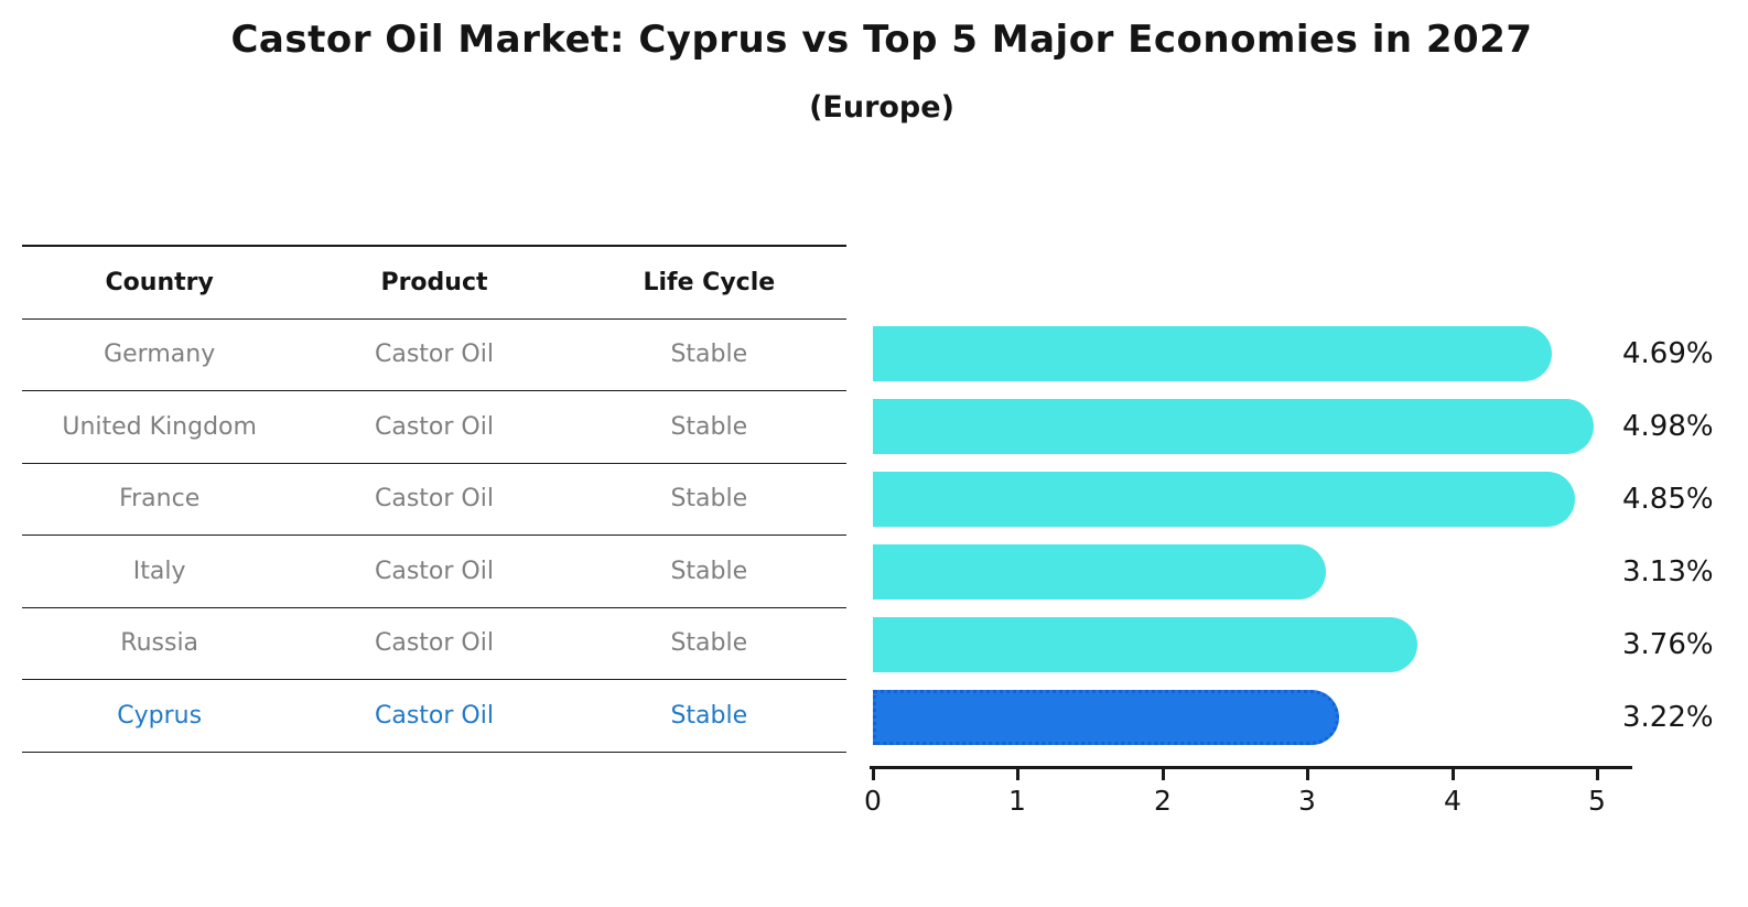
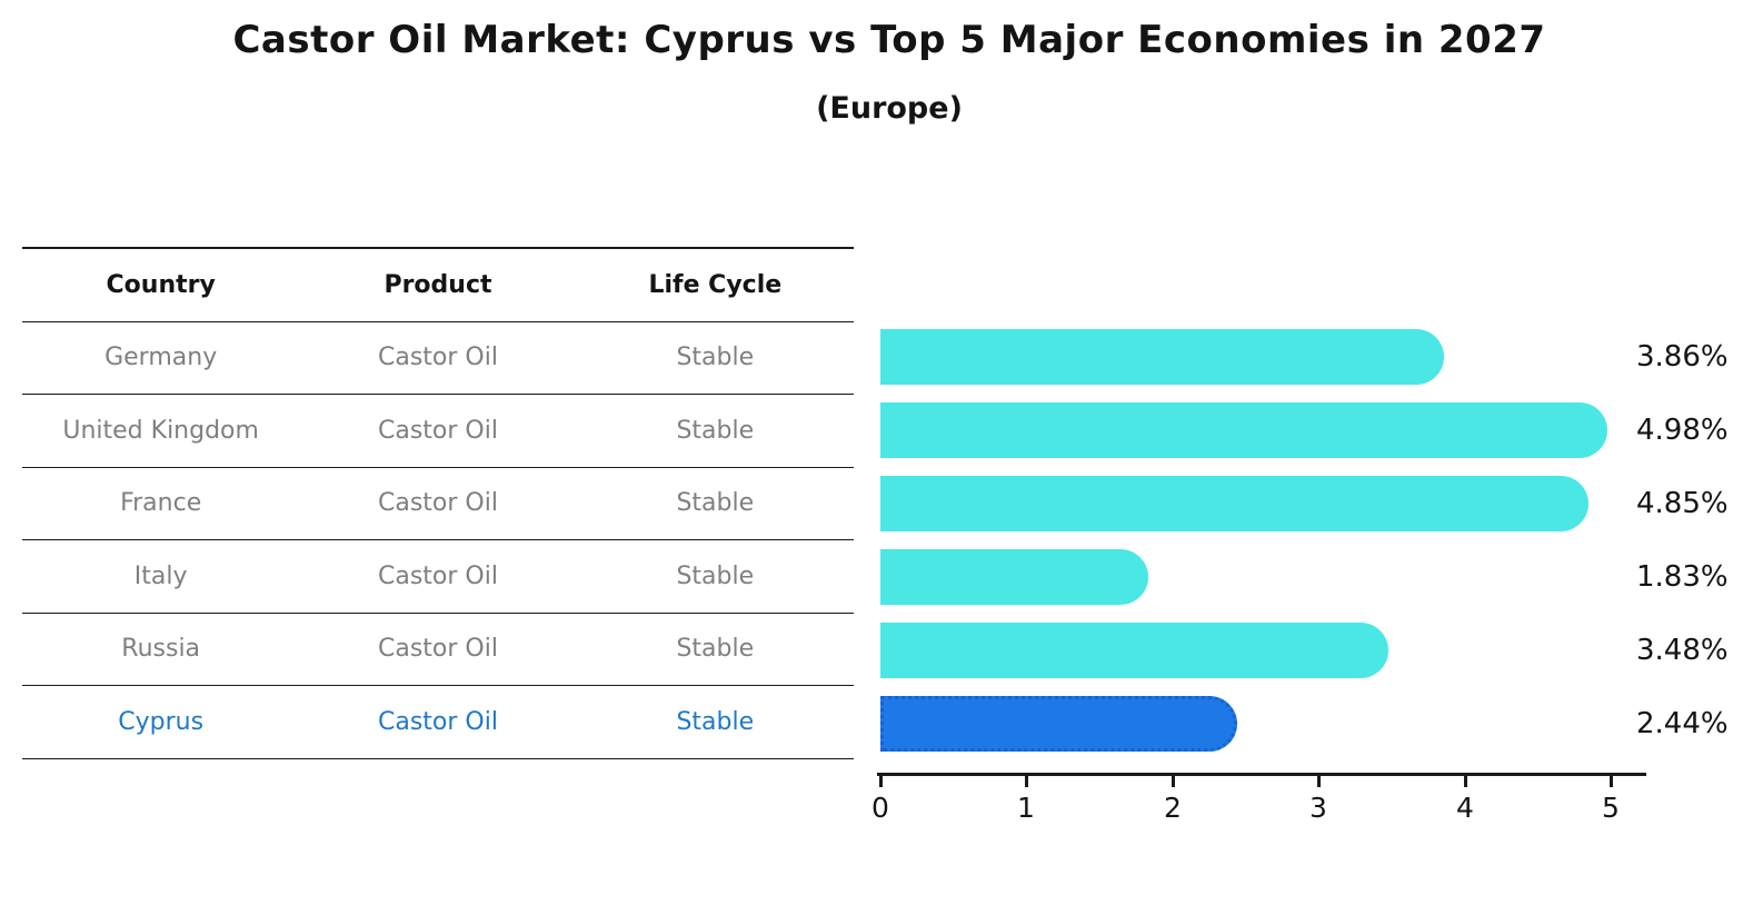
Germany: 4.69% -> 3.86%
Italy: 3.13% -> 1.83%
Russia: 3.76% -> 3.48%
Cyprus: 3.22% -> 2.44%
